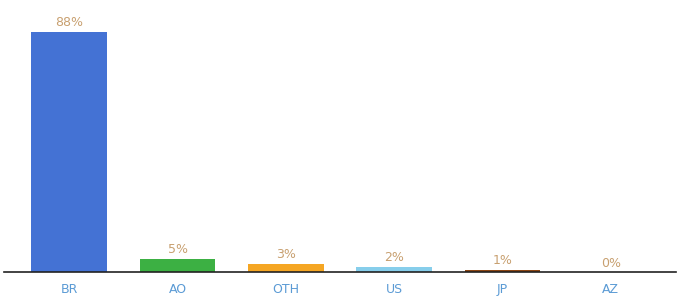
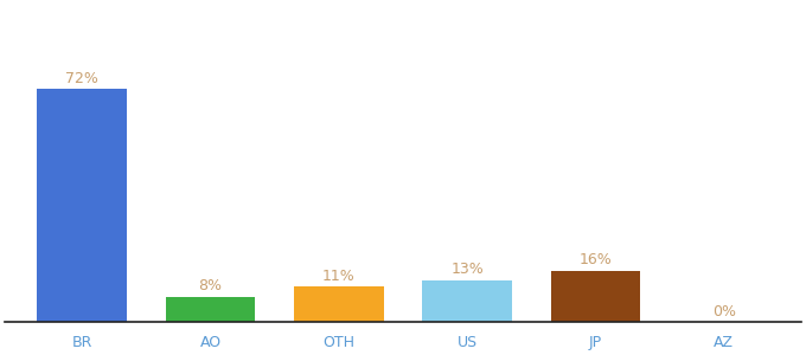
BR: 88% -> 72%
AO: 5% -> 8%
OTH: 3% -> 11%
US: 2% -> 13%
JP: 1% -> 16%
